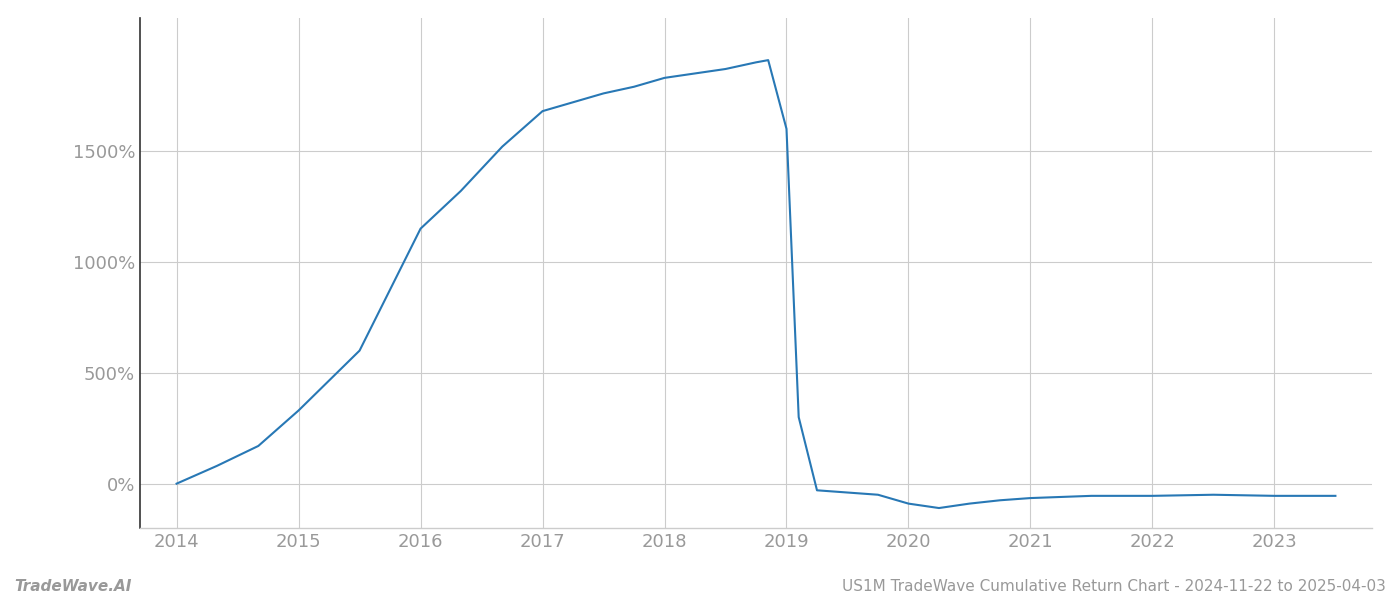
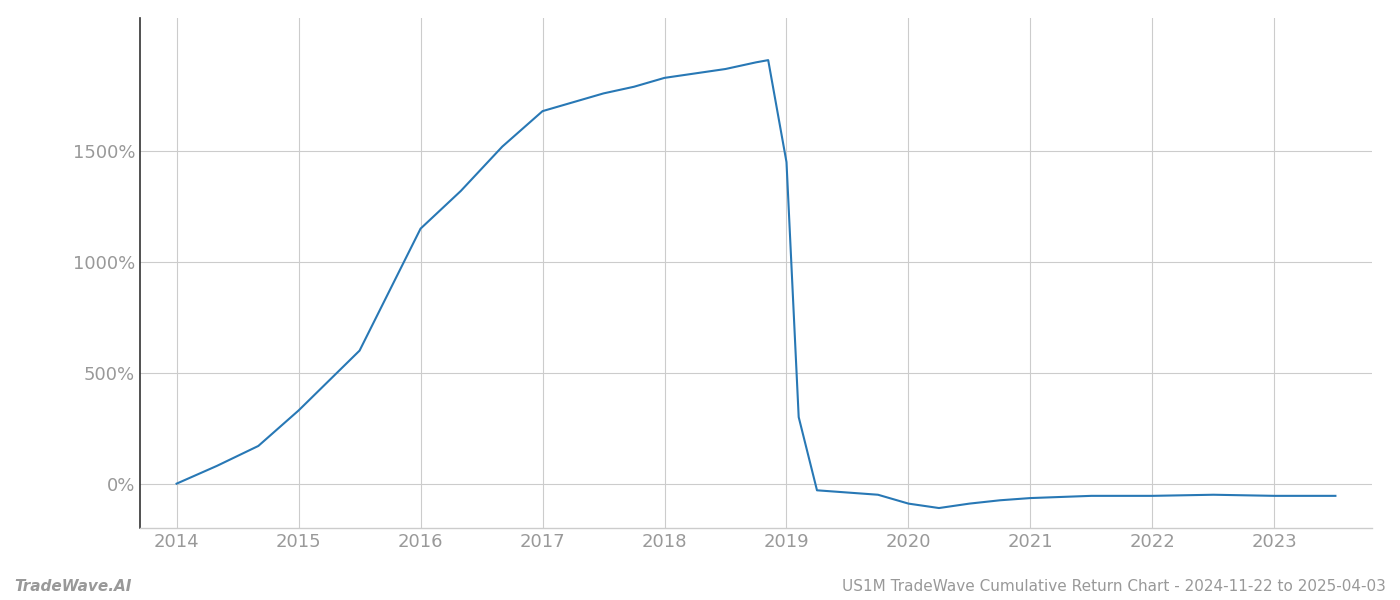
2019: 1600% -> 1450%
